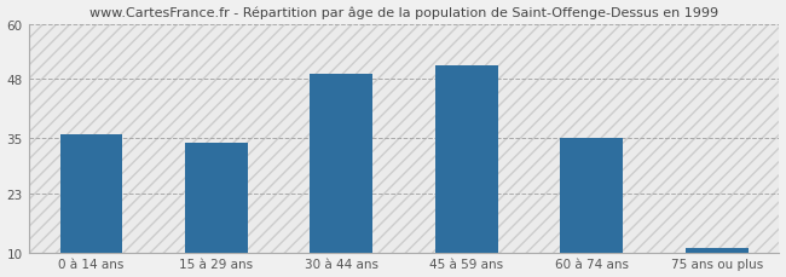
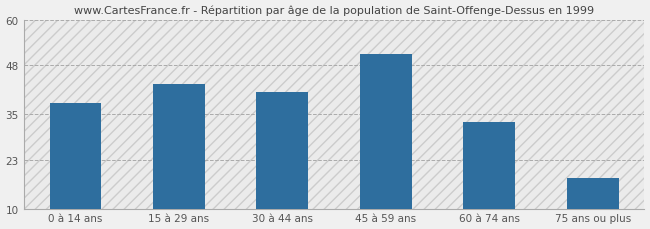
0 à 14 ans: 36 -> 38
15 à 29 ans: 34 -> 43
30 à 44 ans: 49 -> 41
60 à 74 ans: 35 -> 33
75 ans ou plus: 11 -> 18
